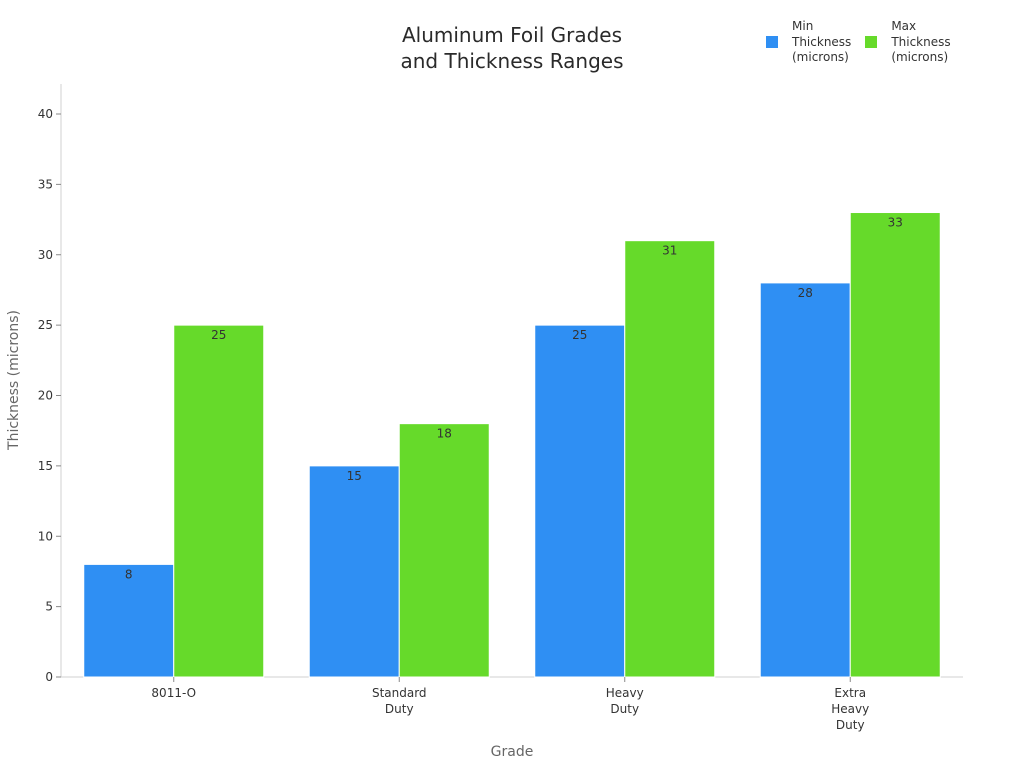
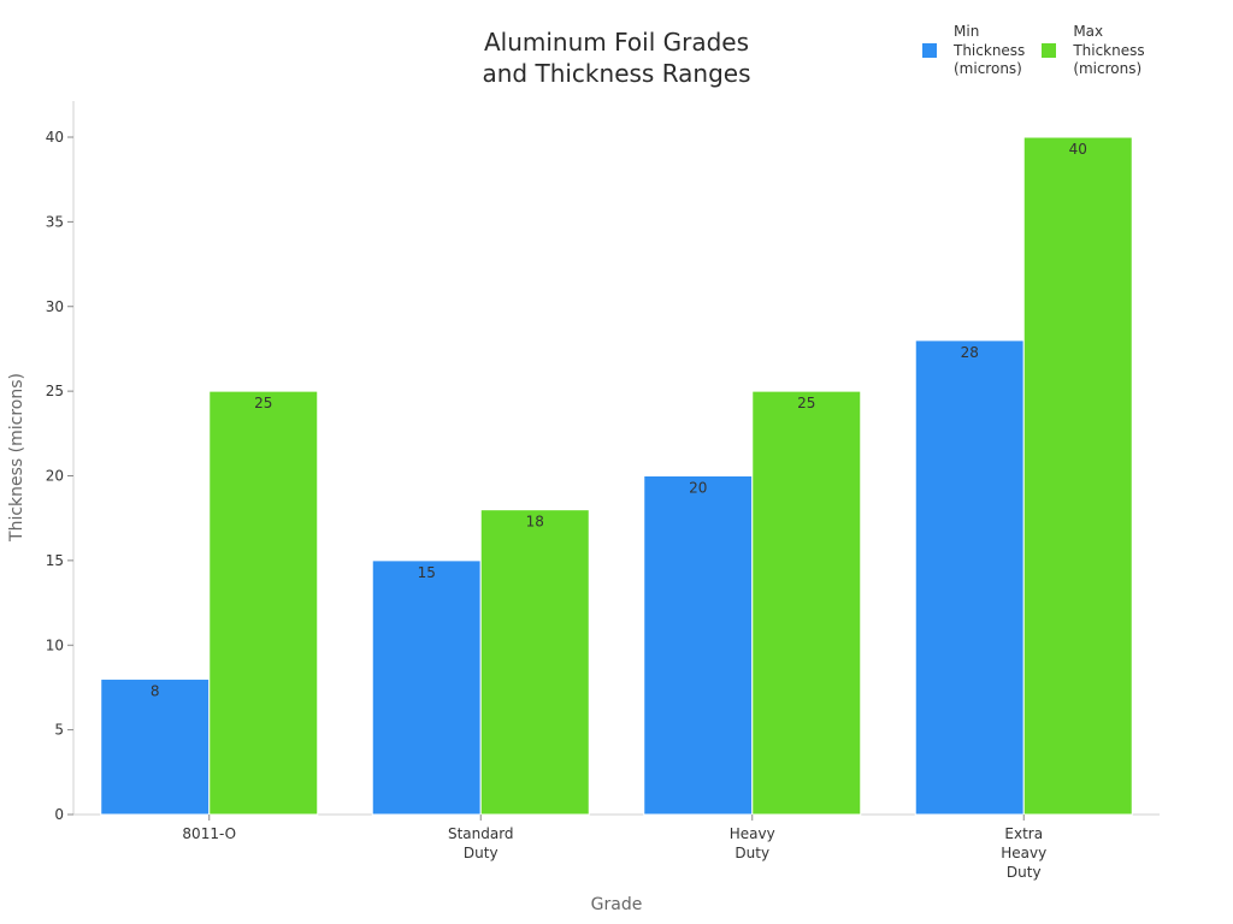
Min Thickness (microns)/Heavy Duty: 25 -> 20
Max Thickness (microns)/Heavy Duty: 31 -> 25
Max Thickness (microns)/Extra Heavy Duty: 33 -> 40
